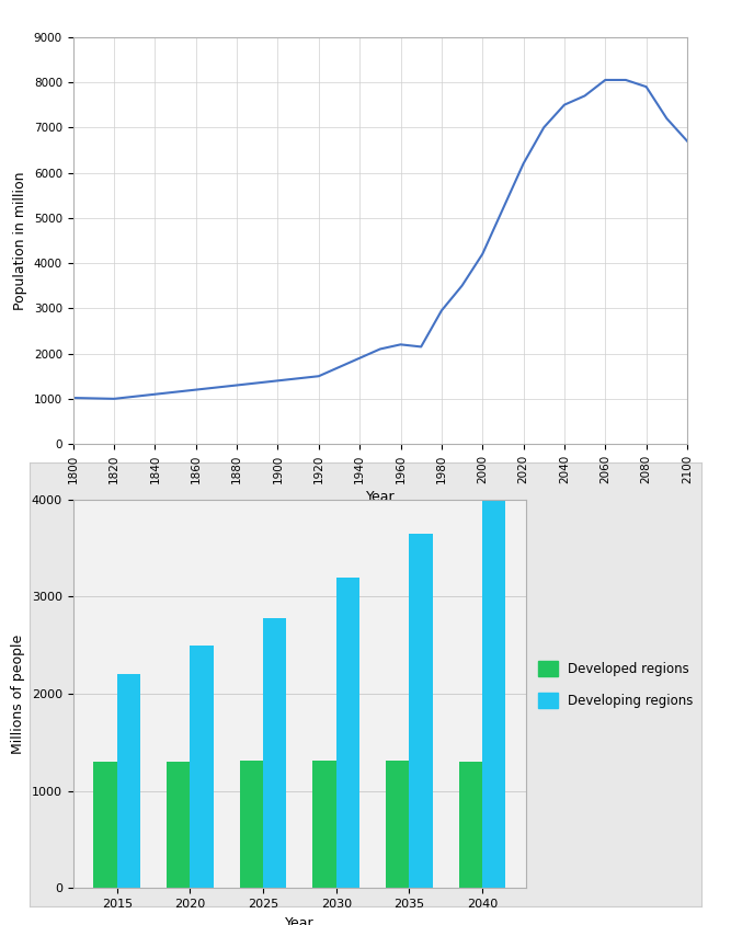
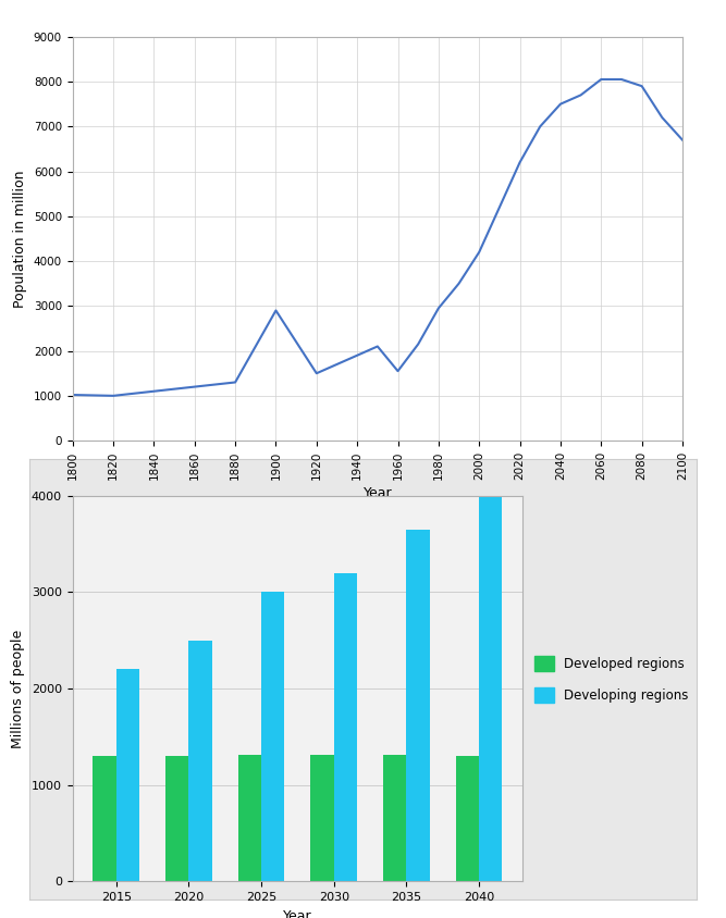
1900: 1400 -> 2900
1960: 2200 -> 1550
Developing regions/2025: 2780 -> 3000
